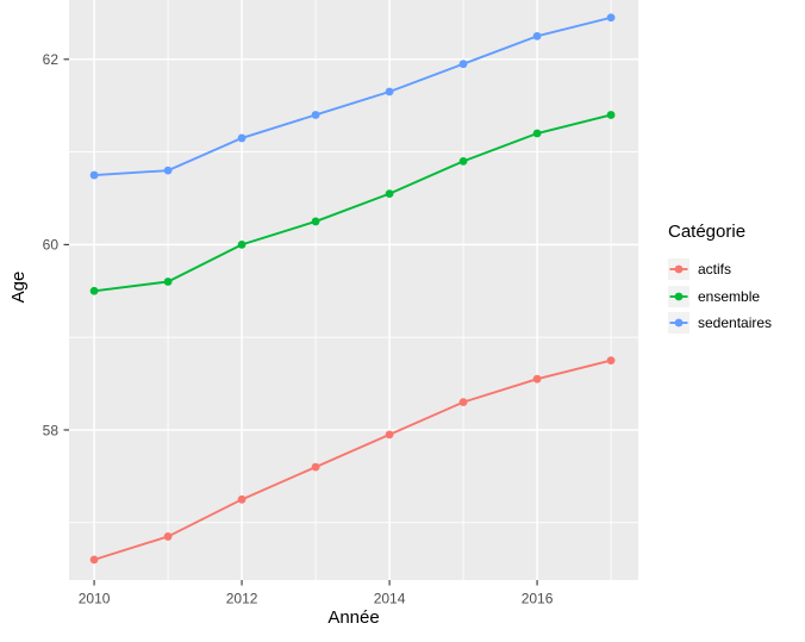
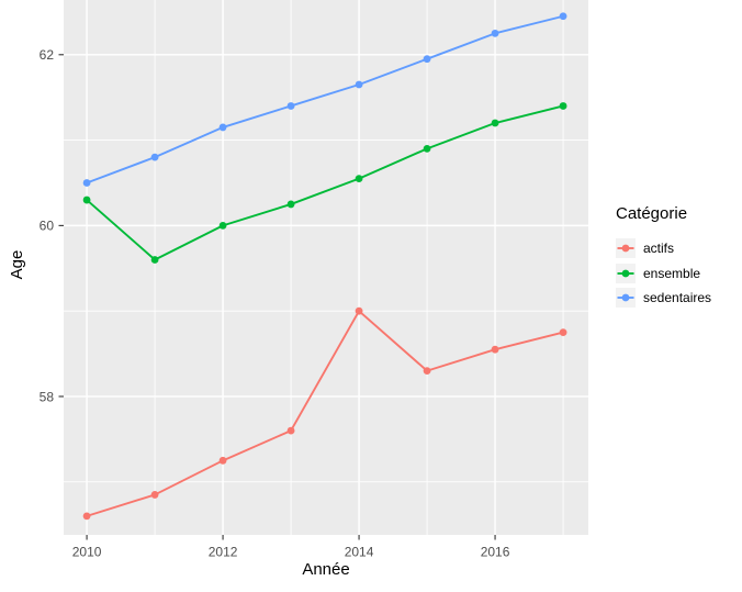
ensemble/2010: 59.5 -> 60.3
sedentaires/2010: 60.8 -> 60.5
actifs/2014: 58.0 -> 59.0
